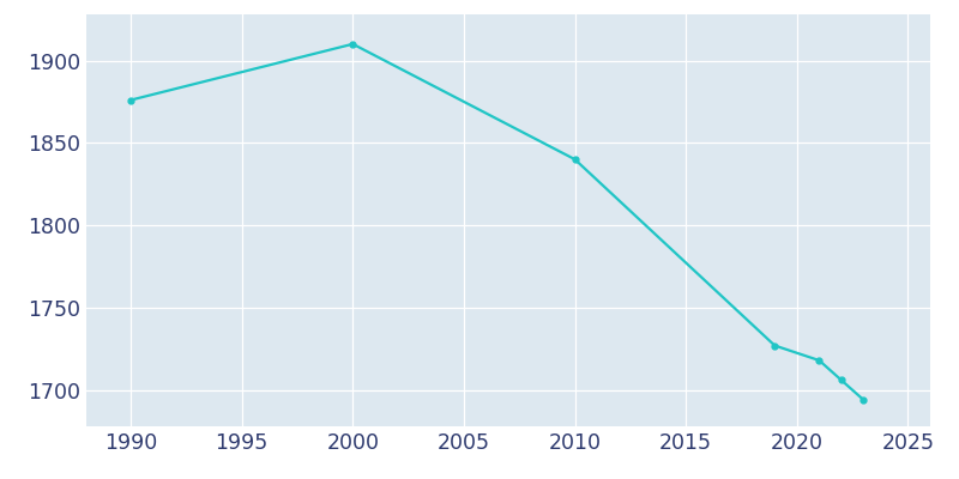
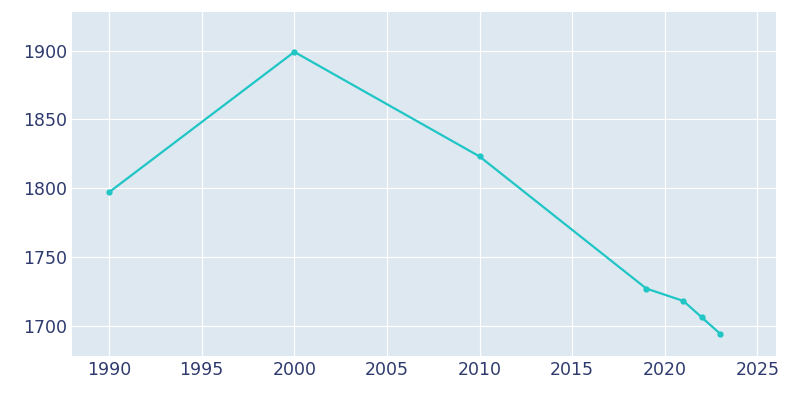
1990: 1876 -> 1797
2000: 1910 -> 1899
2010: 1840 -> 1823
